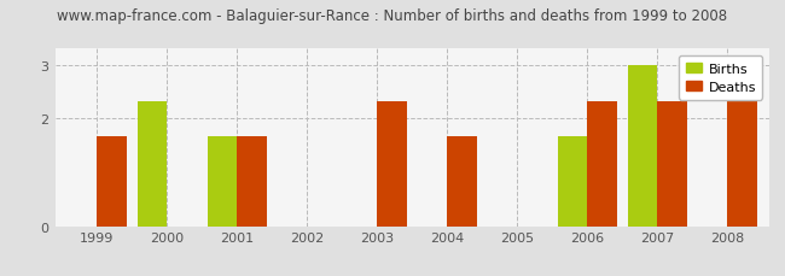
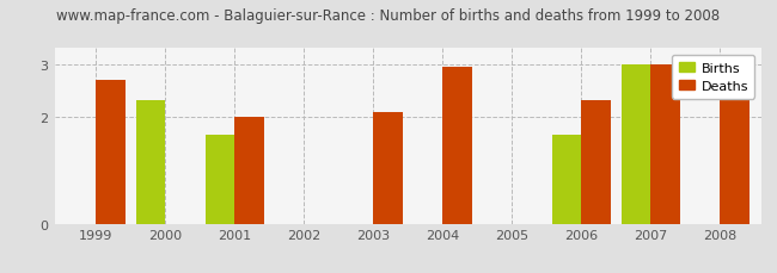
Deaths/1999: 1.67 -> 2.70
Deaths/2001: 1.67 -> 2.00
Deaths/2003: 2.33 -> 2.10
Deaths/2004: 1.67 -> 2.95
Deaths/2007: 2.33 -> 3.00
